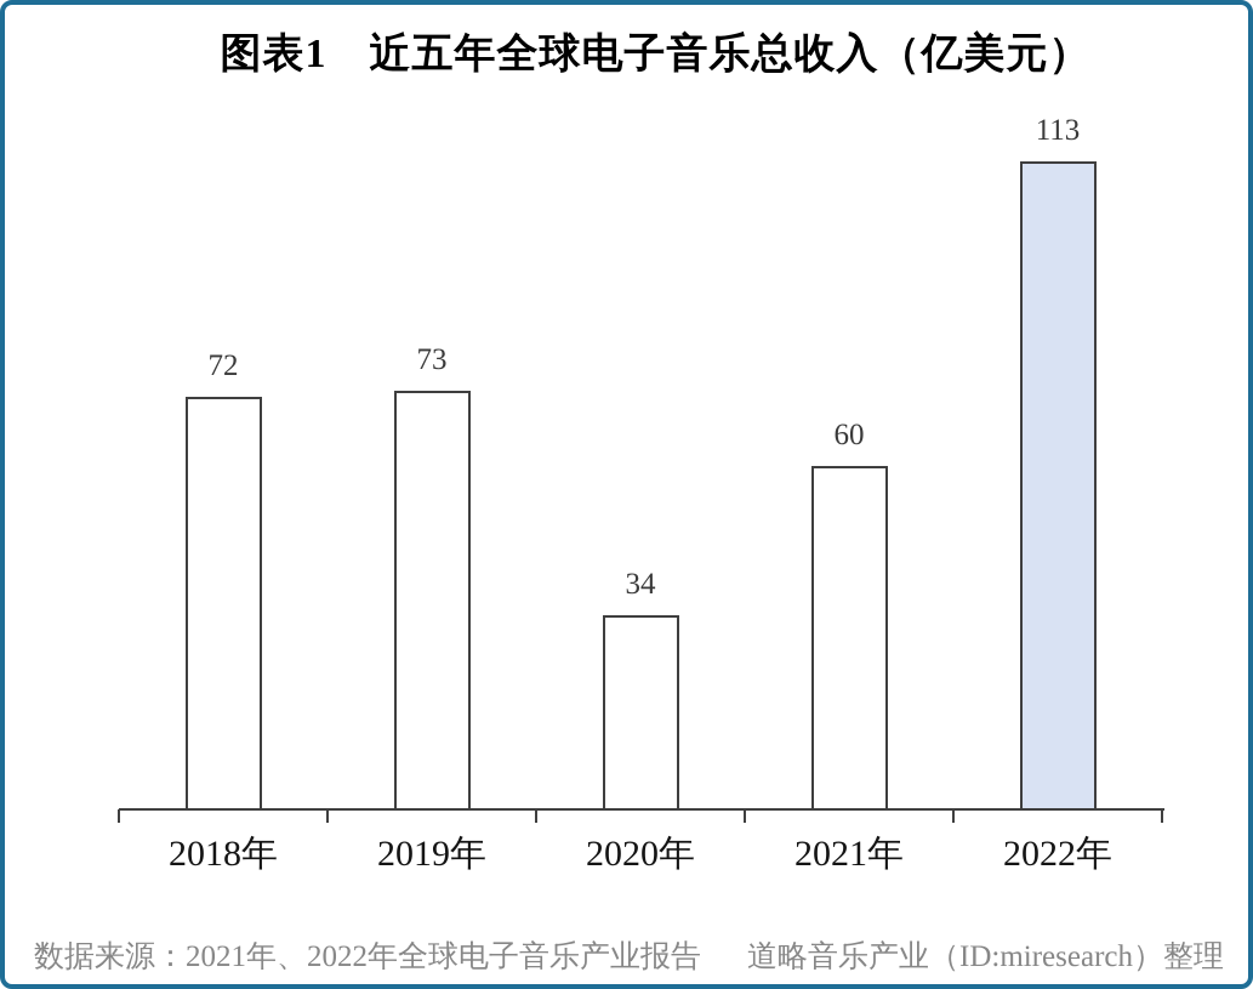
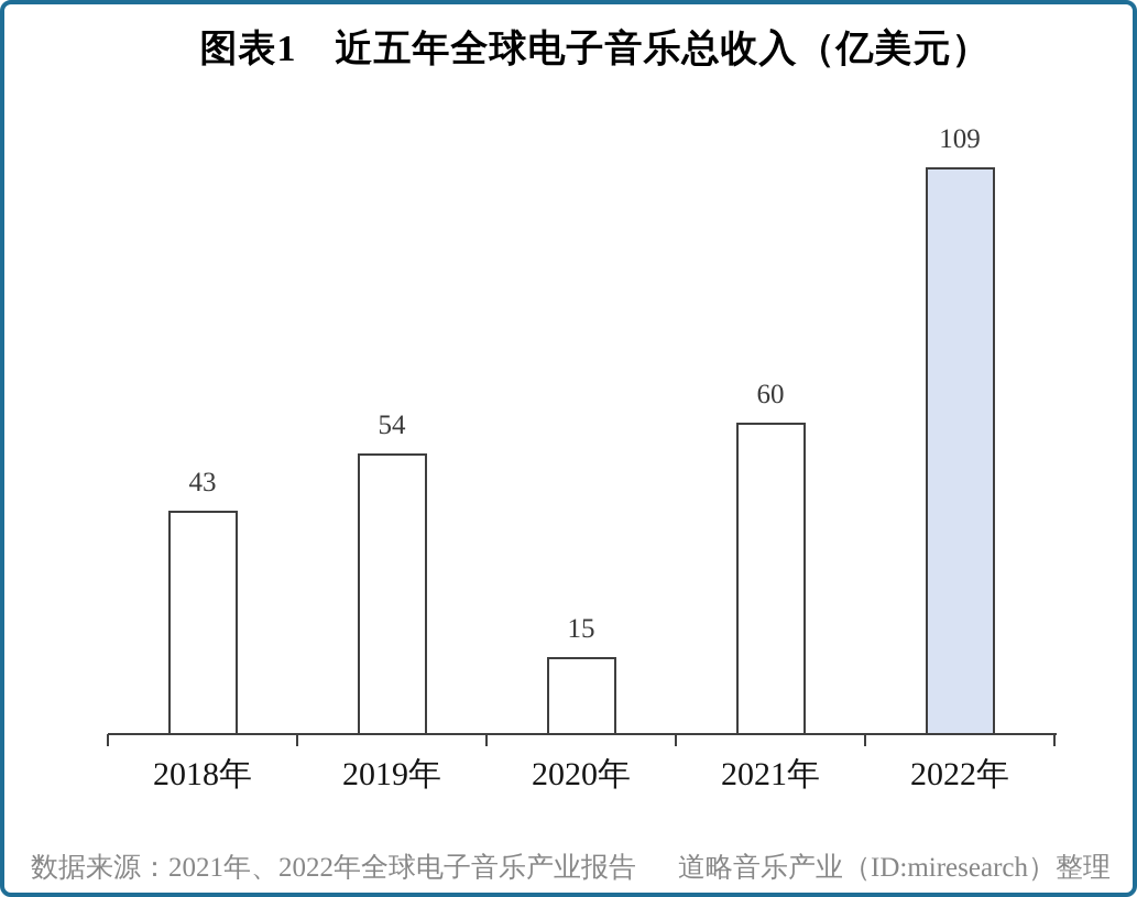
2018年: 72 -> 43
2019年: 73 -> 54
2020年: 34 -> 15
2022年: 113 -> 109
